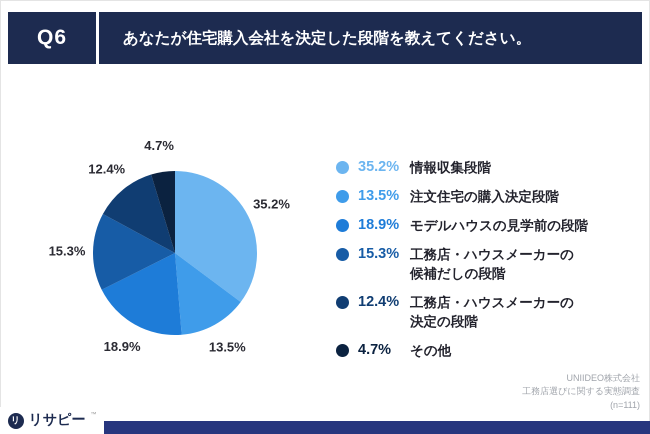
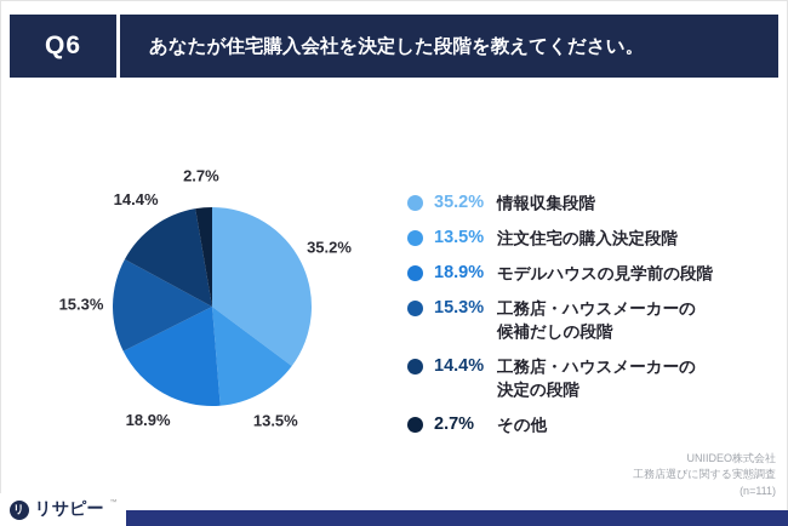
工務店・ハウスメーカーの 決定の段階: 12.4% -> 14.4%
その他: 4.7% -> 2.7%
